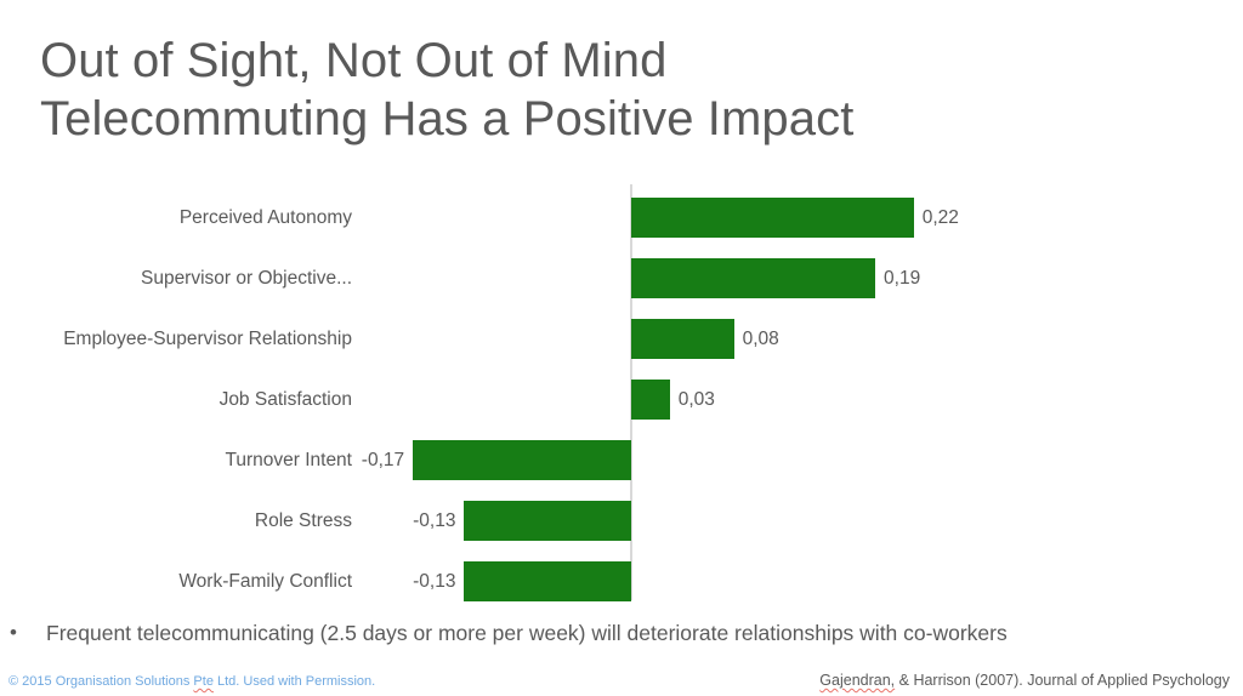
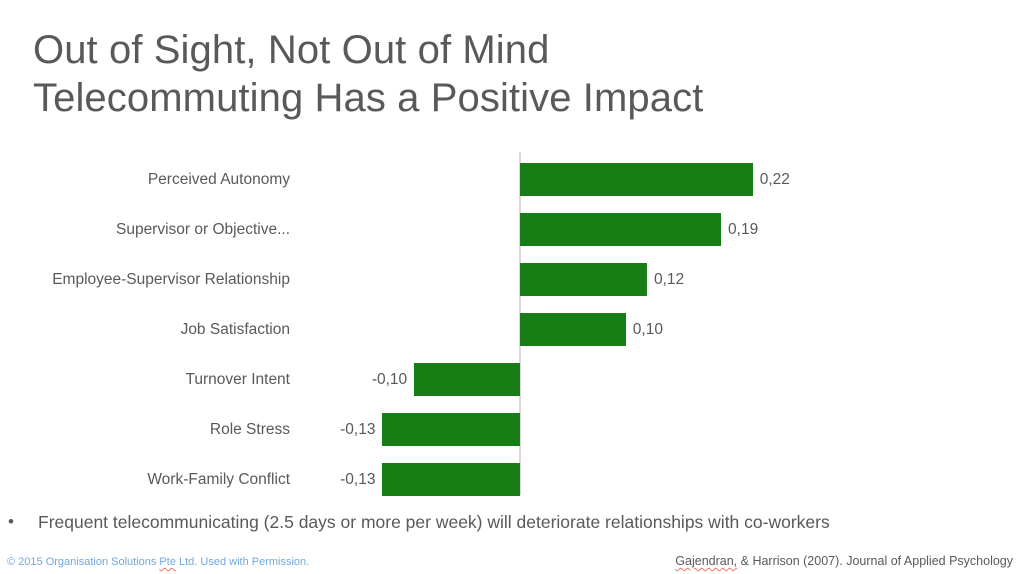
Employee-Supervisor Relationship: 0,08 -> 0,12
Job Satisfaction: 0,03 -> 0,10
Turnover Intent: -0,17 -> -0,10
